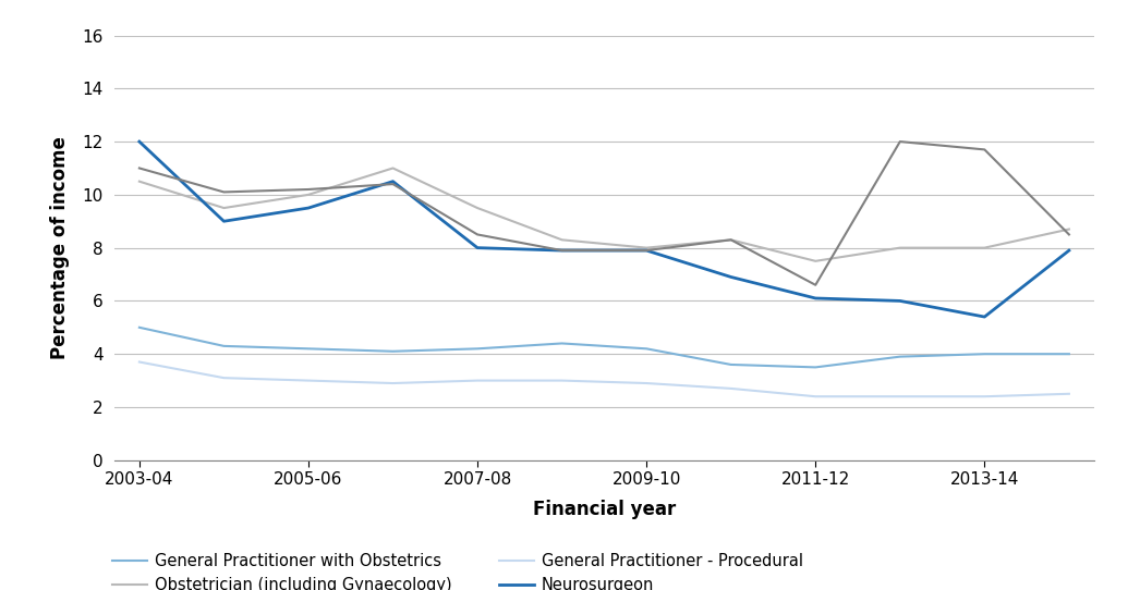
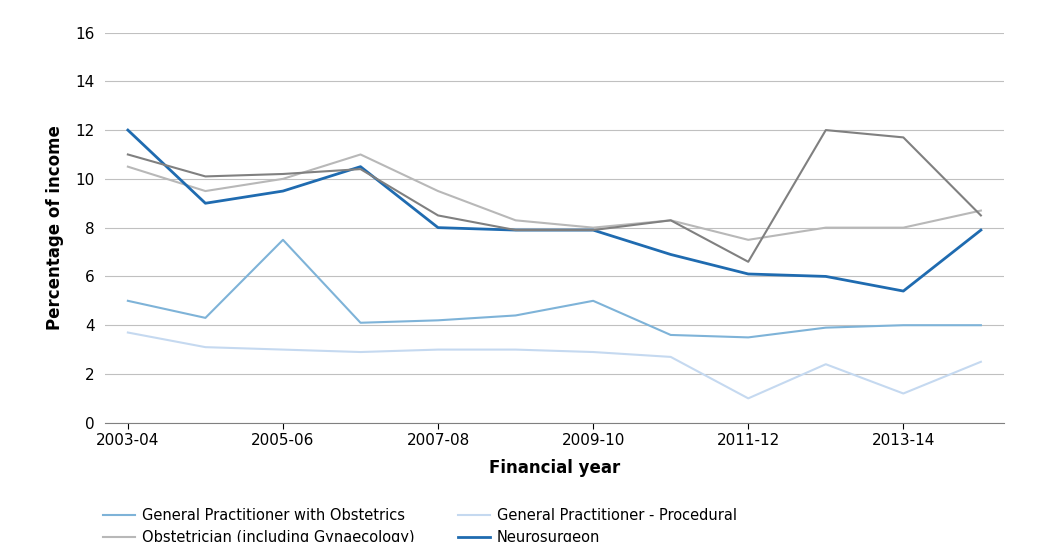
General Practitioner with Obstetrics/2005-06: 4.2 -> 7.5
General Practitioner with Obstetrics/2009-10: 4.2 -> 5.0
General Practitioner - Procedural/2011-12: 2.4 -> 1.0
General Practitioner - Procedural/2013-14: 2.4 -> 1.2
